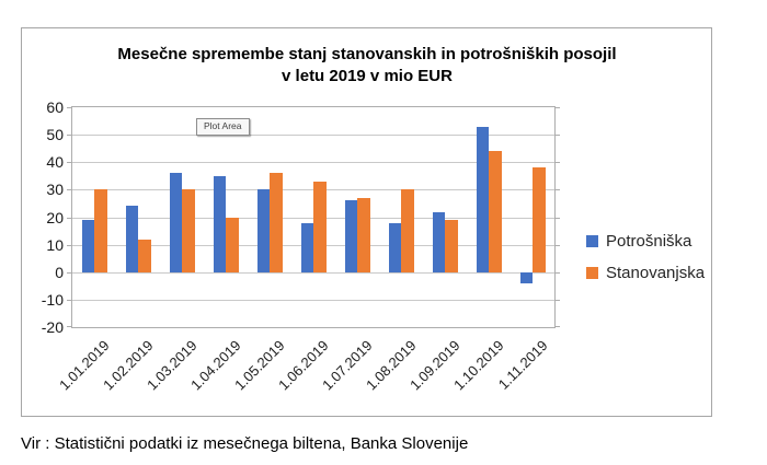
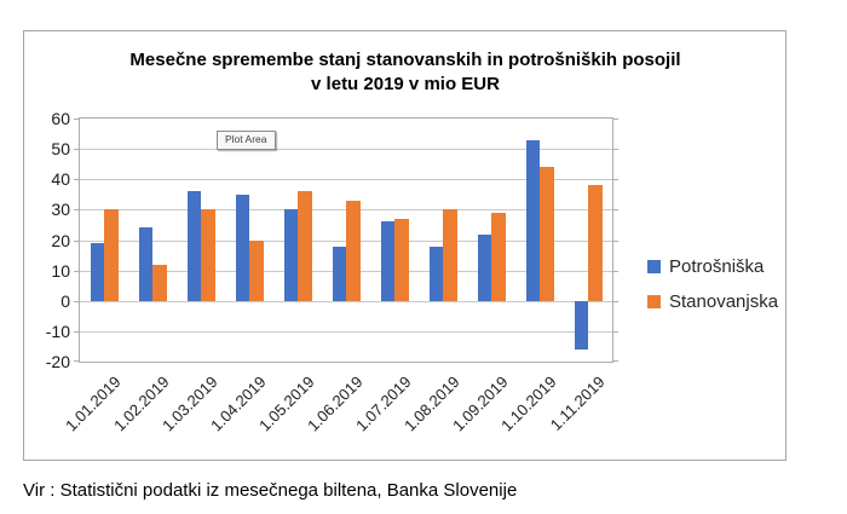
Stanovanjska/1.09.2019: 19 -> 29
Potrošniška/1.11.2019: -4 -> -16
